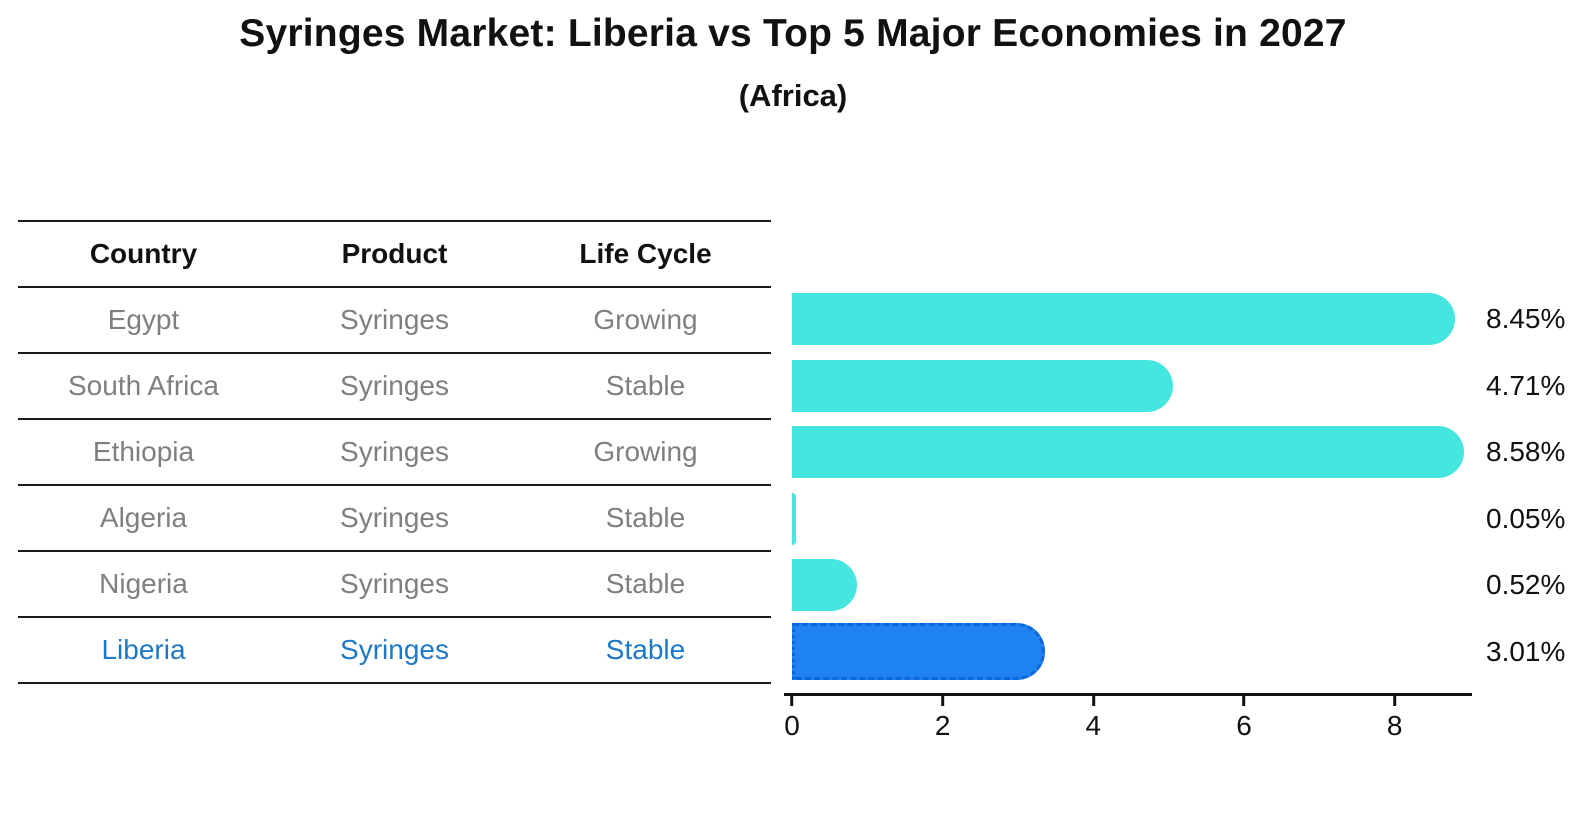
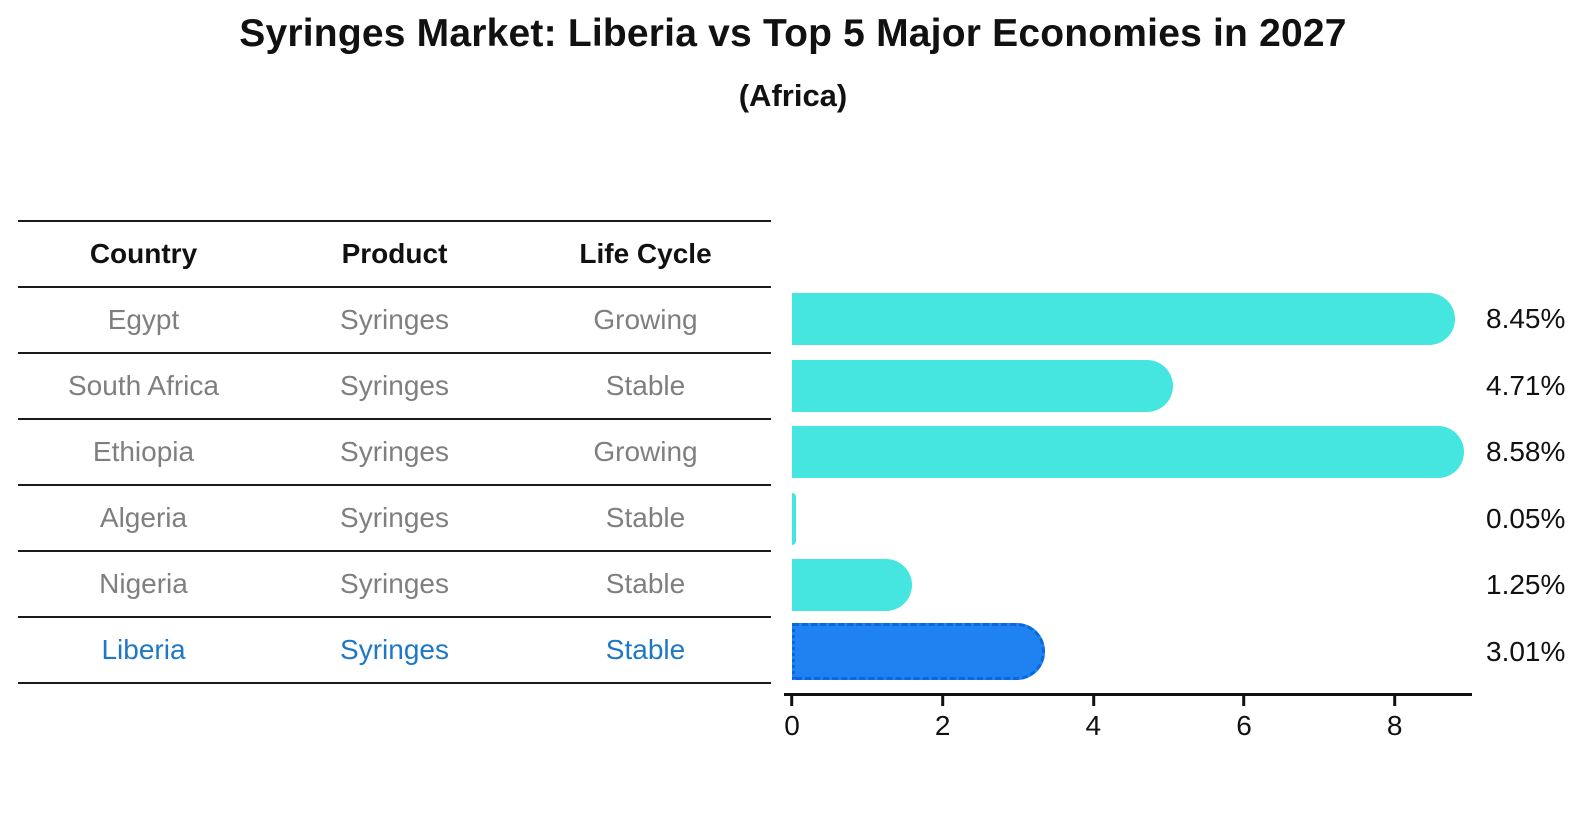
Nigeria: 0.52% -> 1.25%
